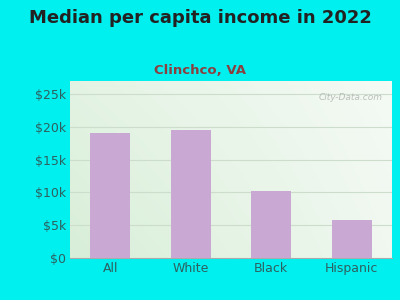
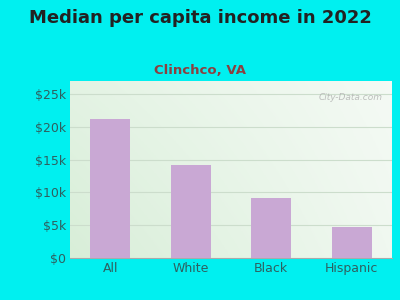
All: $19.0k -> $21.2k
White: $19.5k -> $14.2k
Black: $10.2k -> $9.2k
Hispanic: $5.8k -> $4.8k
